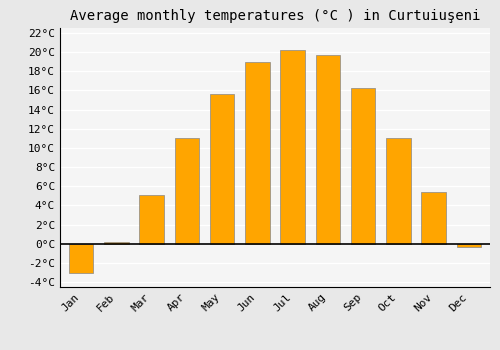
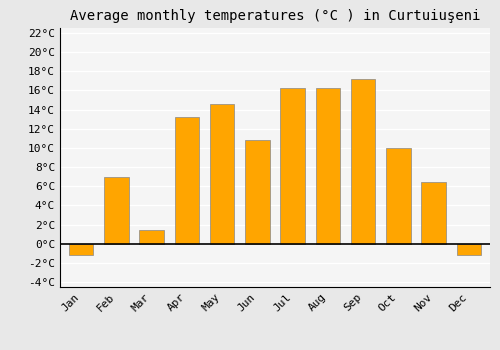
Jan: -3.0°C -> -1.2°C
Feb: 0.2°C -> 7.0°C
Mar: 5.1°C -> 1.4°C
Apr: 11.0°C -> 13.2°C
May: 15.6°C -> 14.6°C
Jun: 19.0°C -> 10.8°C
Jul: 20.2°C -> 16.2°C
Aug: 19.7°C -> 16.2°C
Sep: 16.2°C -> 17.2°C
Oct: 11.0°C -> 10.0°C
Nov: 5.4°C -> 6.4°C
Dec: -0.3°C -> -1.2°C
